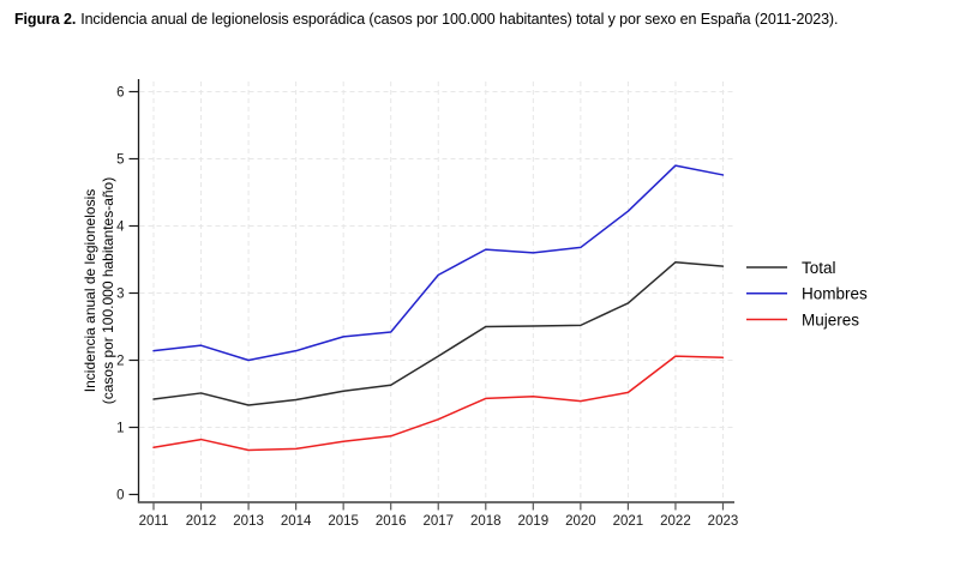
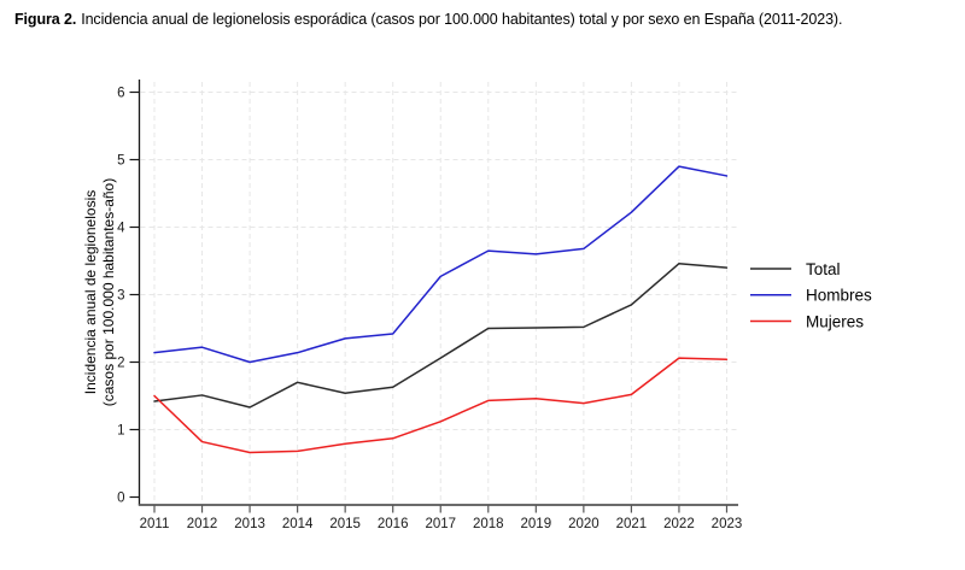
Mujeres/2011: 0.7 -> 1.5
Total/2014: 1.4 -> 1.7
